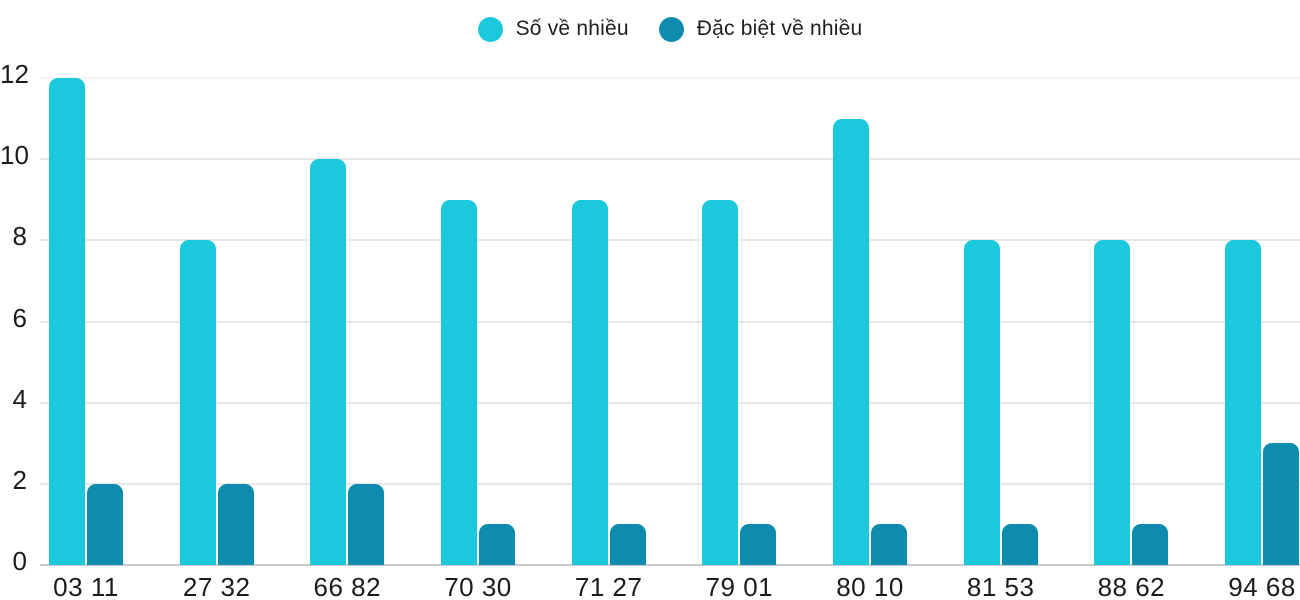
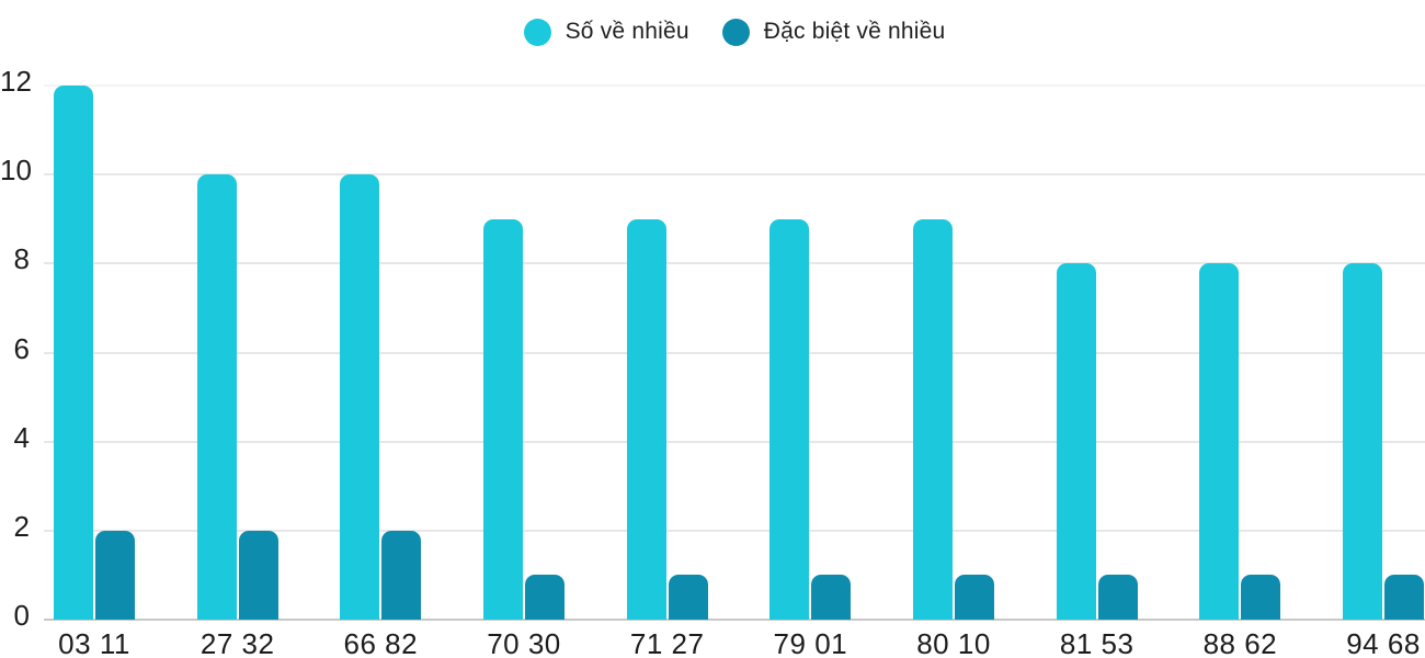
Số về nhiều/27 32: 8 -> 10
Số về nhiều/80 10: 11 -> 9
Đặc biệt về nhiều/94 68: 3 -> 1
